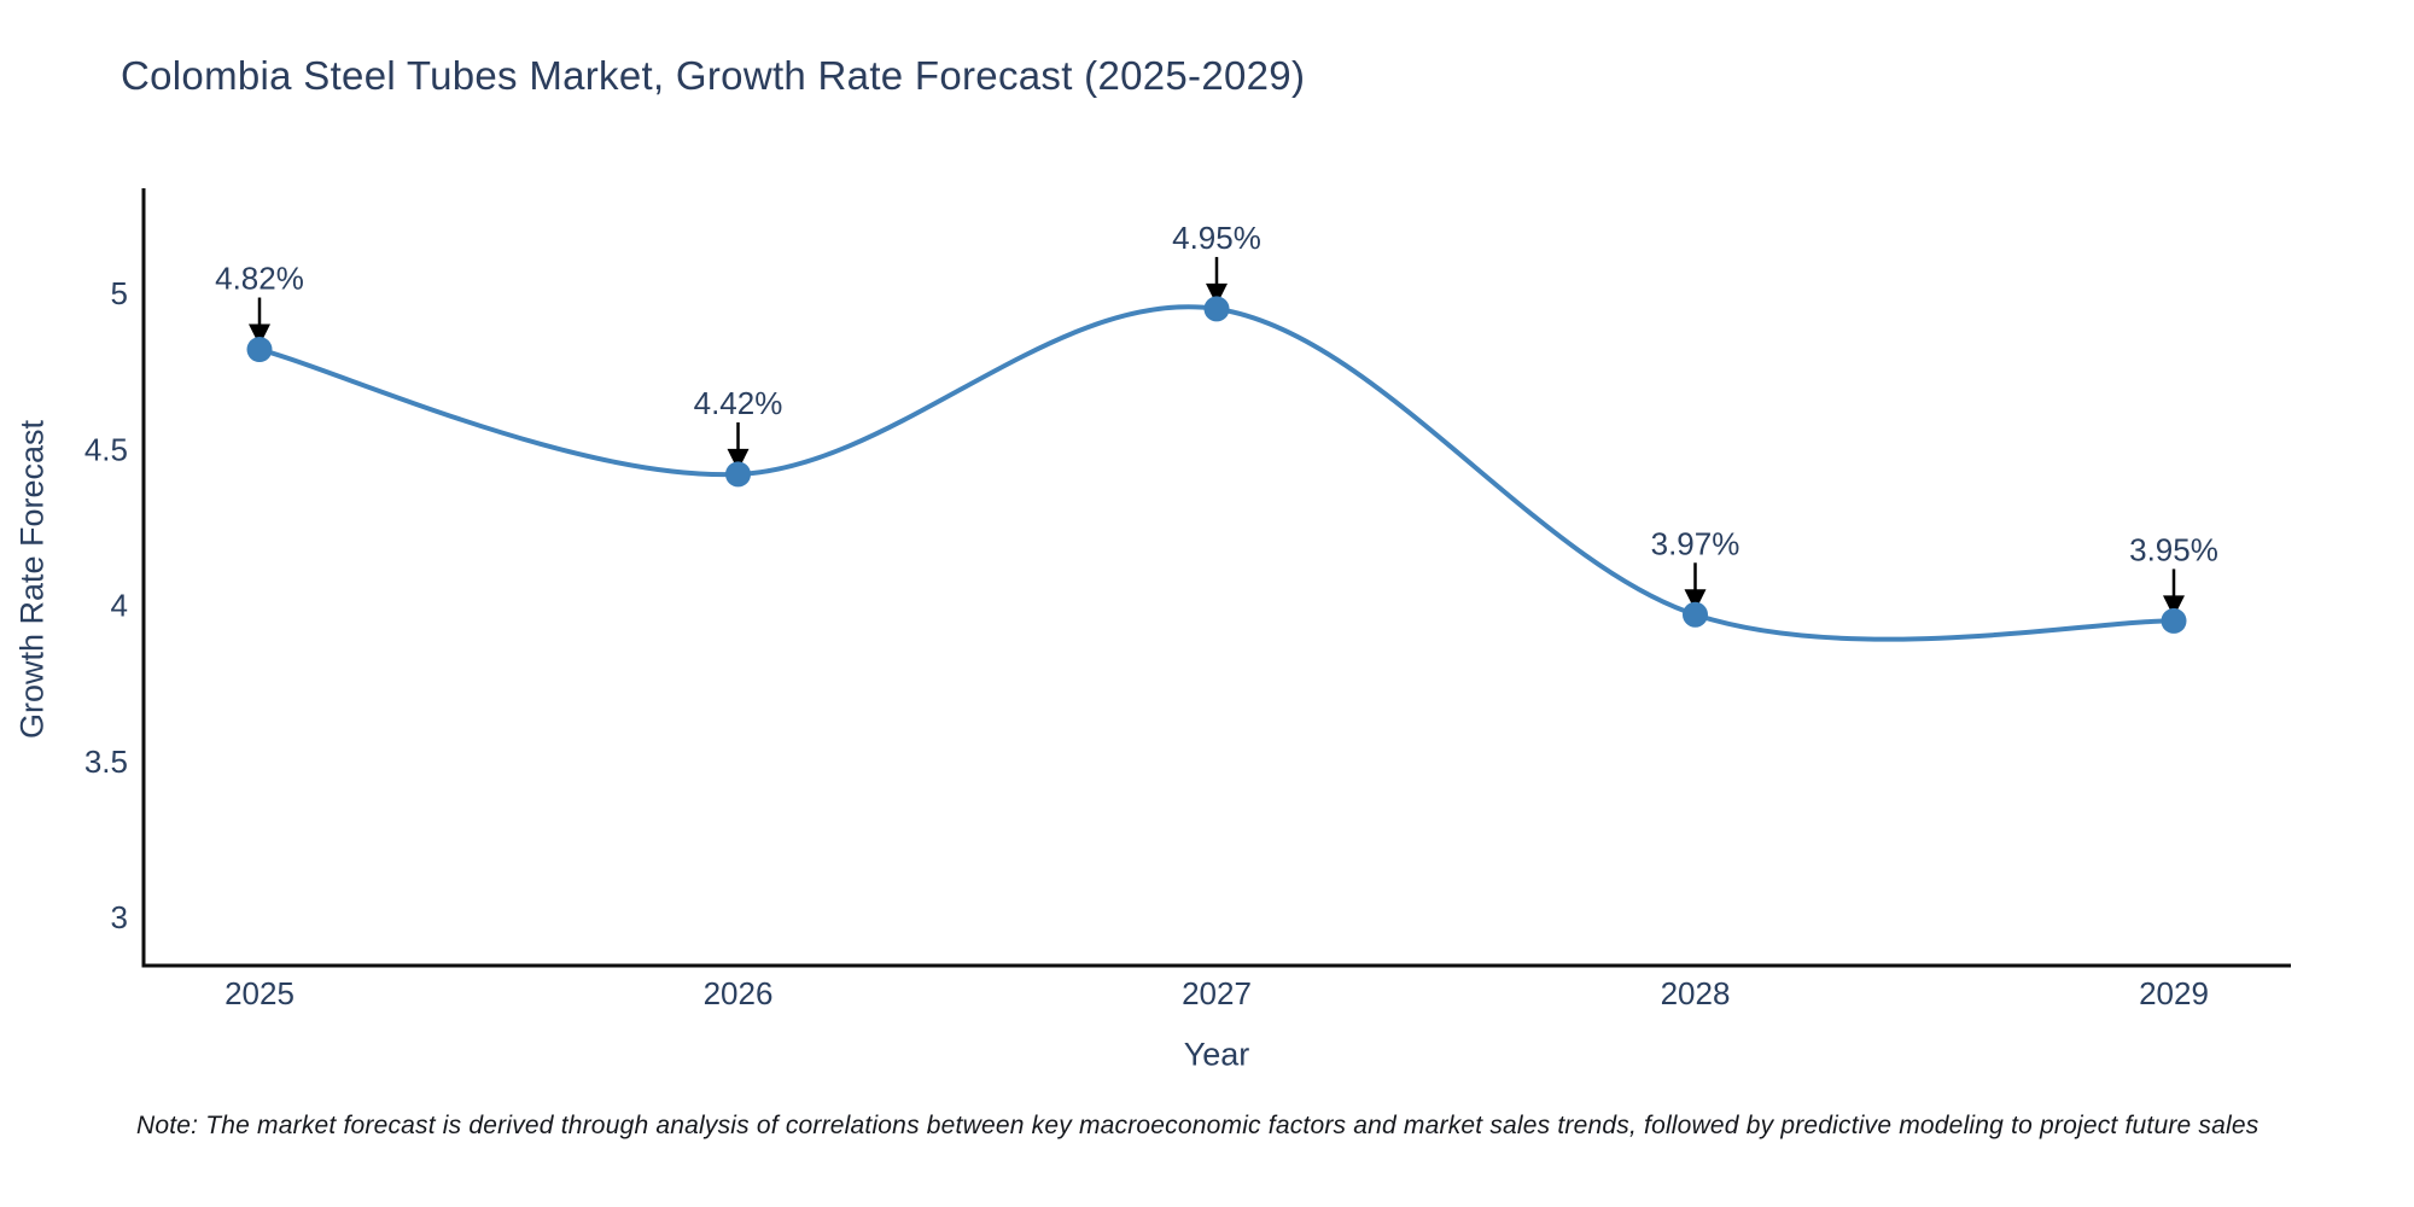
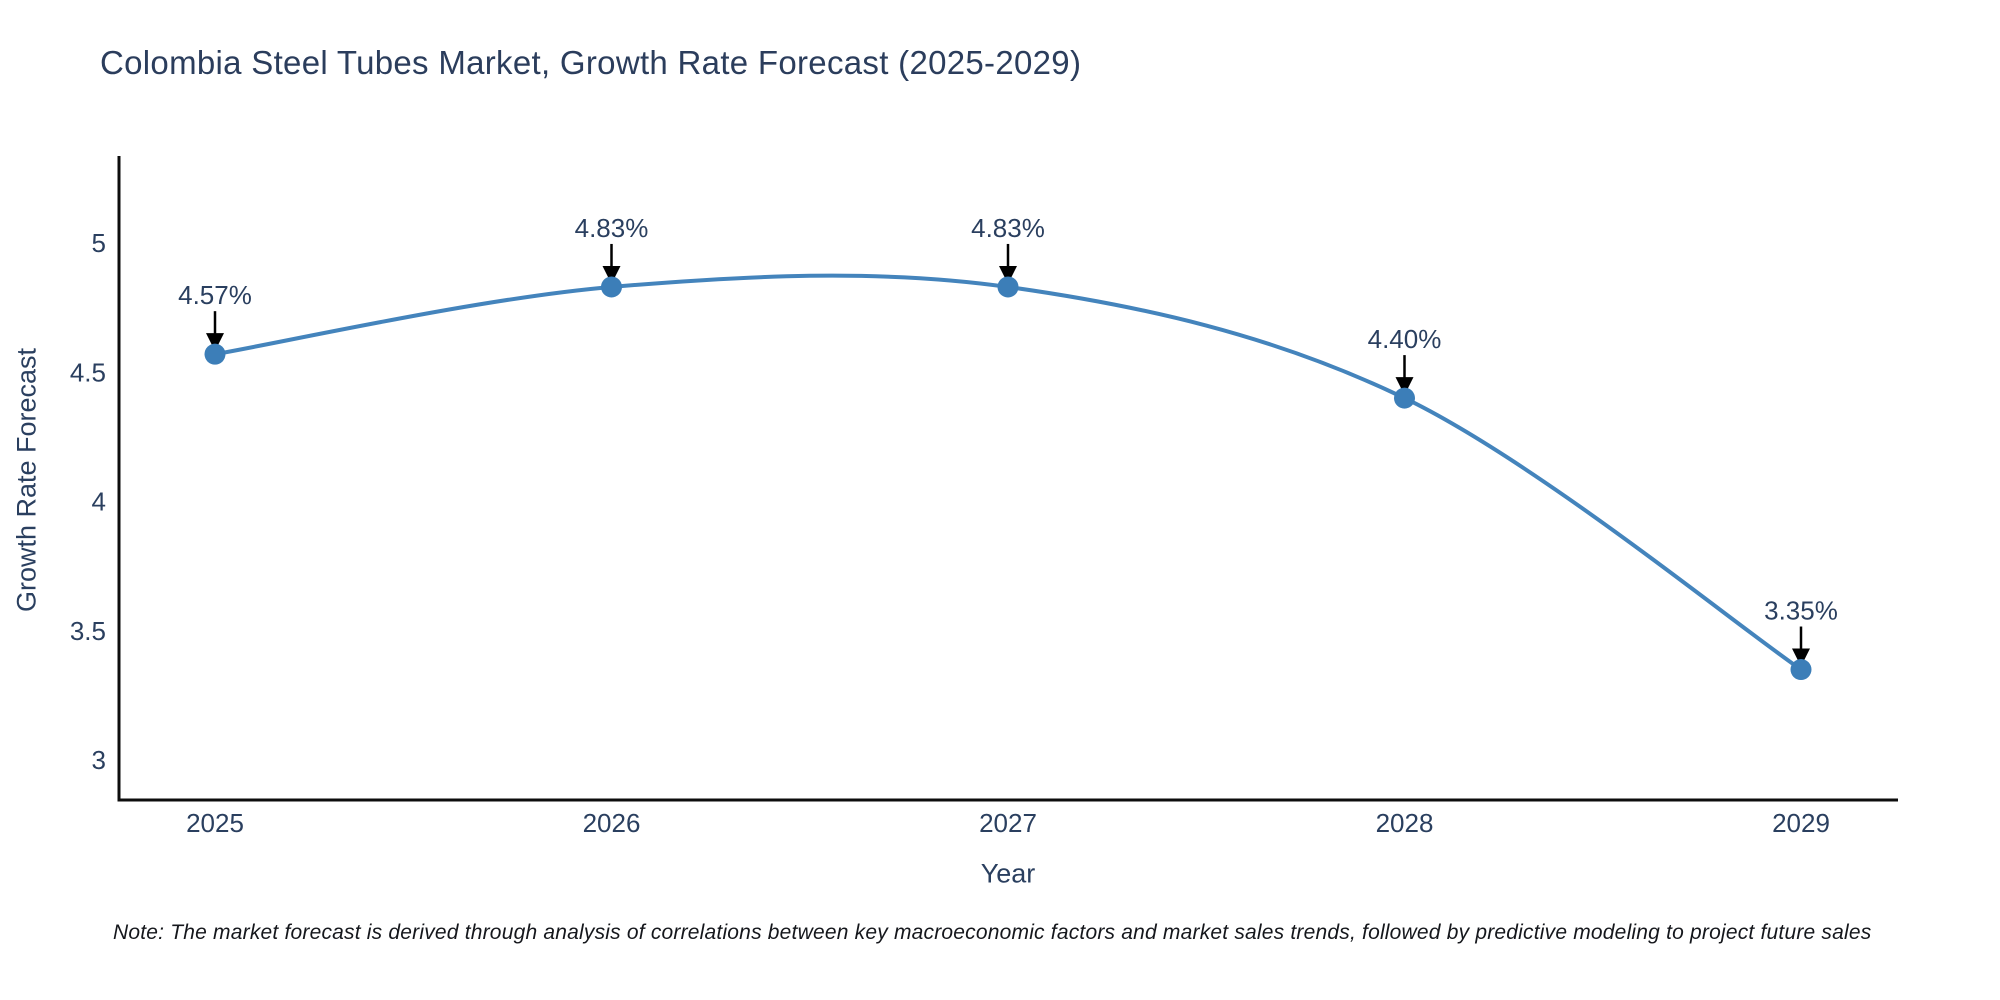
2025: 4.82% -> 4.57%
2026: 4.42% -> 4.83%
2027: 4.95% -> 4.83%
2028: 3.97% -> 4.40%
2029: 3.95% -> 3.35%
